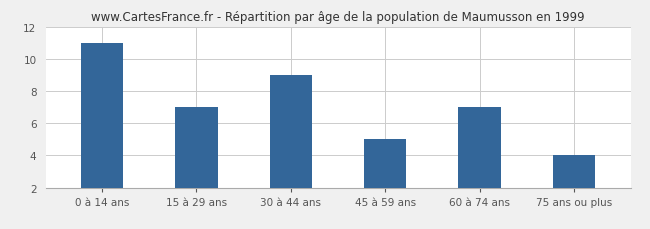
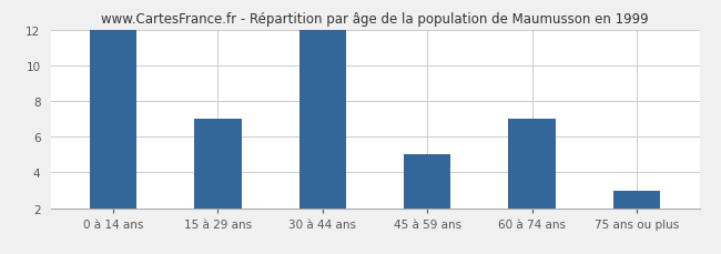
0 à 14 ans: 11 -> 12
30 à 44 ans: 9 -> 12
75 ans ou plus: 4 -> 3
